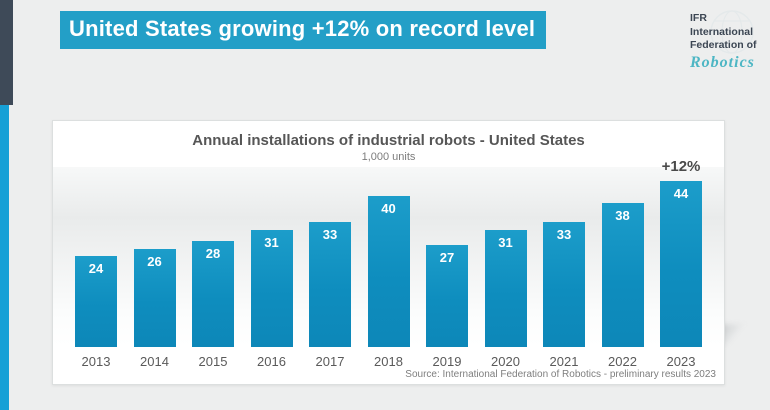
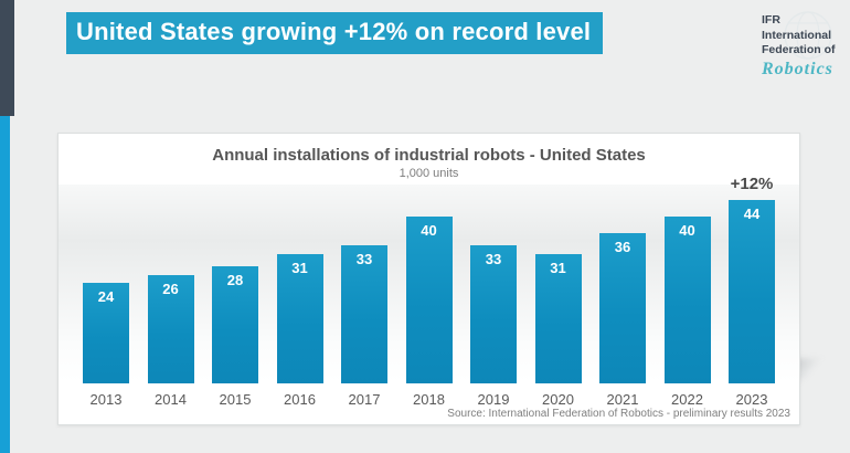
2019: 27 -> 33
2021: 33 -> 36
2022: 38 -> 40
